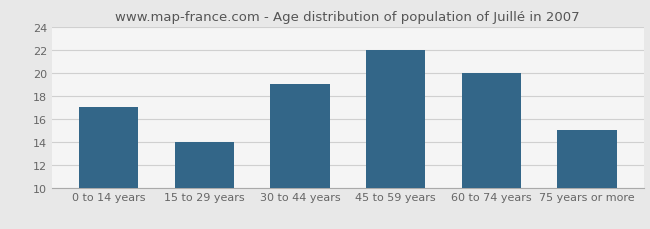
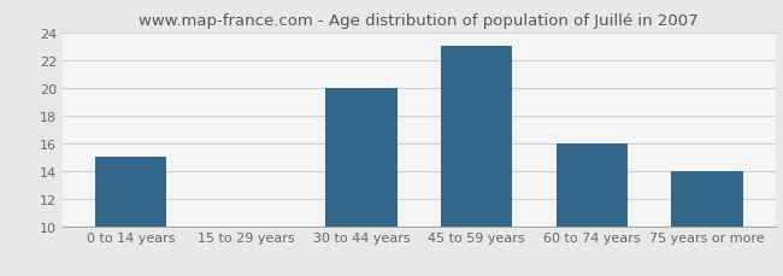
0 to 14 years: 17 -> 15
15 to 29 years: 14 -> 10
30 to 44 years: 19 -> 20
45 to 59 years: 22 -> 23
60 to 74 years: 20 -> 16
75 years or more: 15 -> 14
